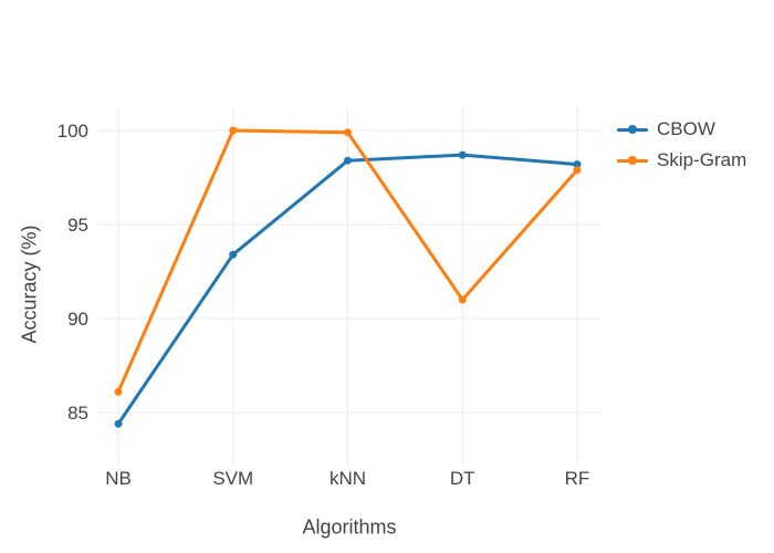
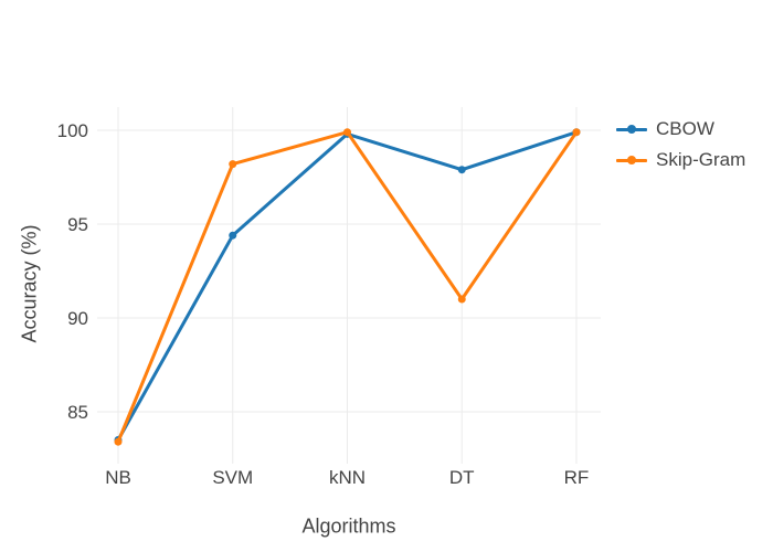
CBOW/NB: 84.4 -> 83.5
Skip-Gram/NB: 86.1 -> 83.4
CBOW/SVM: 93.4 -> 94.4
Skip-Gram/SVM: 100.0 -> 98.2
CBOW/kNN: 98.4 -> 99.8
CBOW/DT: 98.7 -> 97.9
CBOW/RF: 98.2 -> 99.9
Skip-Gram/RF: 97.9 -> 99.9
